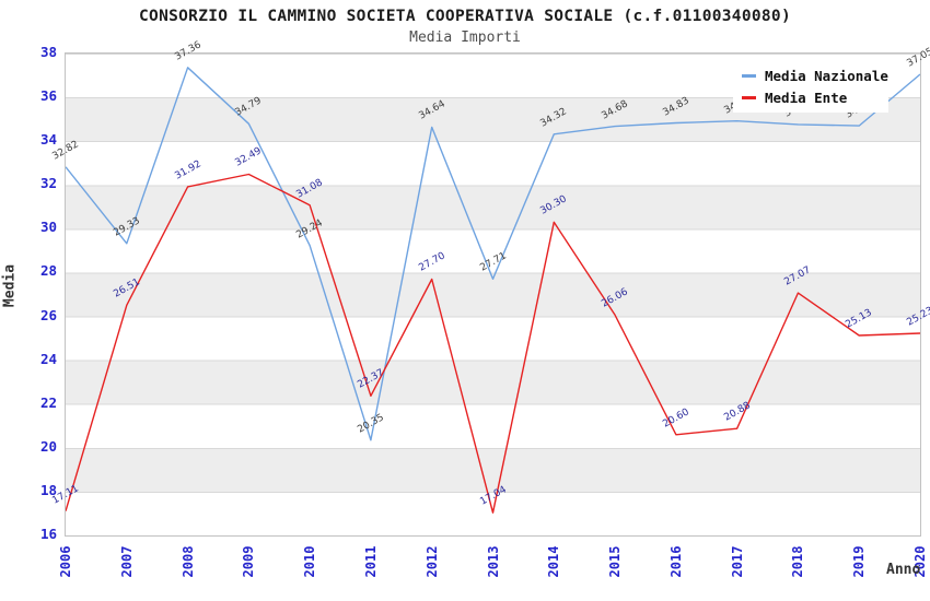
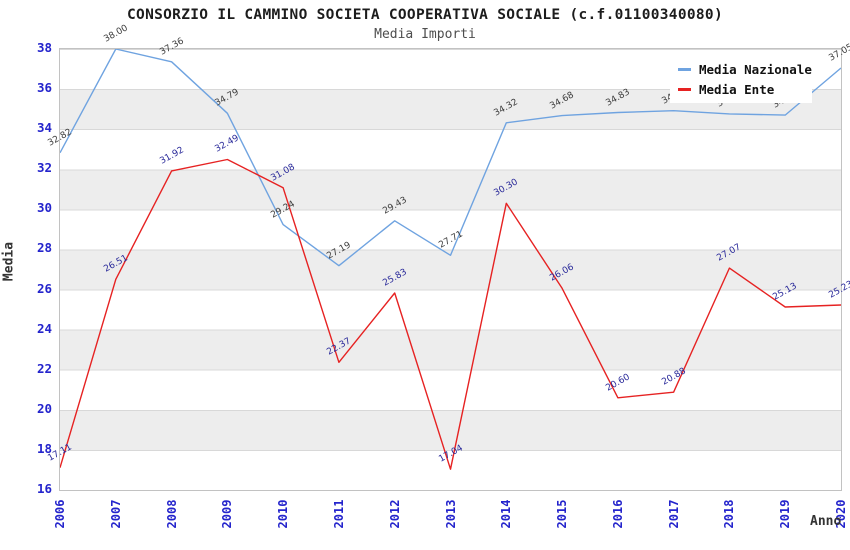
Media Nazionale/2007: 29.33 -> 38.00
Media Nazionale/2011: 20.35 -> 27.19
Media Nazionale/2012: 34.64 -> 29.43
Media Ente/2012: 27.70 -> 25.83
